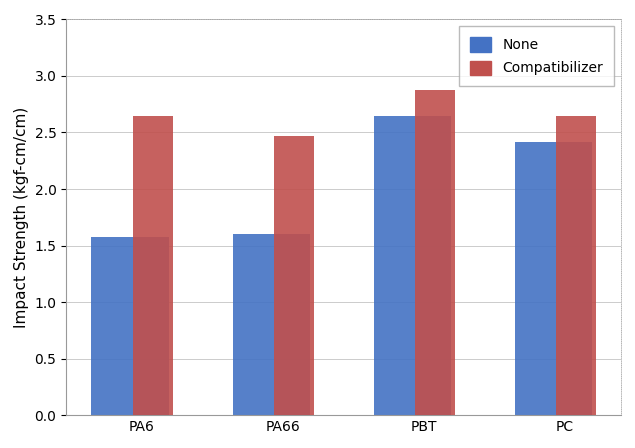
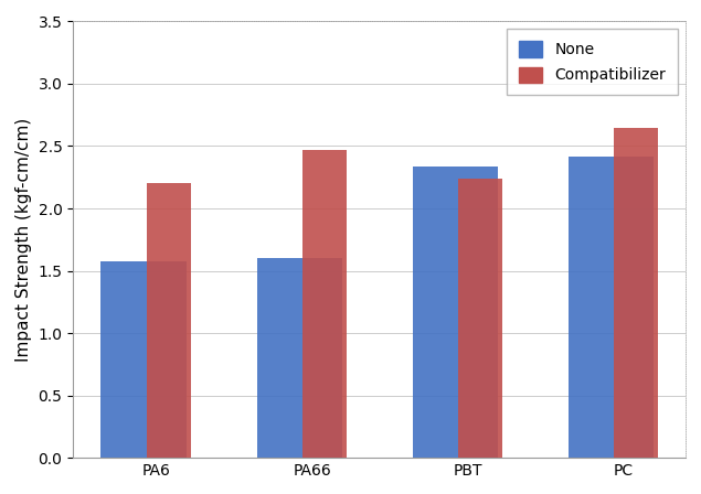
Compatibilizer/PA6: 2.65 -> 2.20
None/PBT: 2.65 -> 2.34
Compatibilizer/PBT: 2.88 -> 2.24
